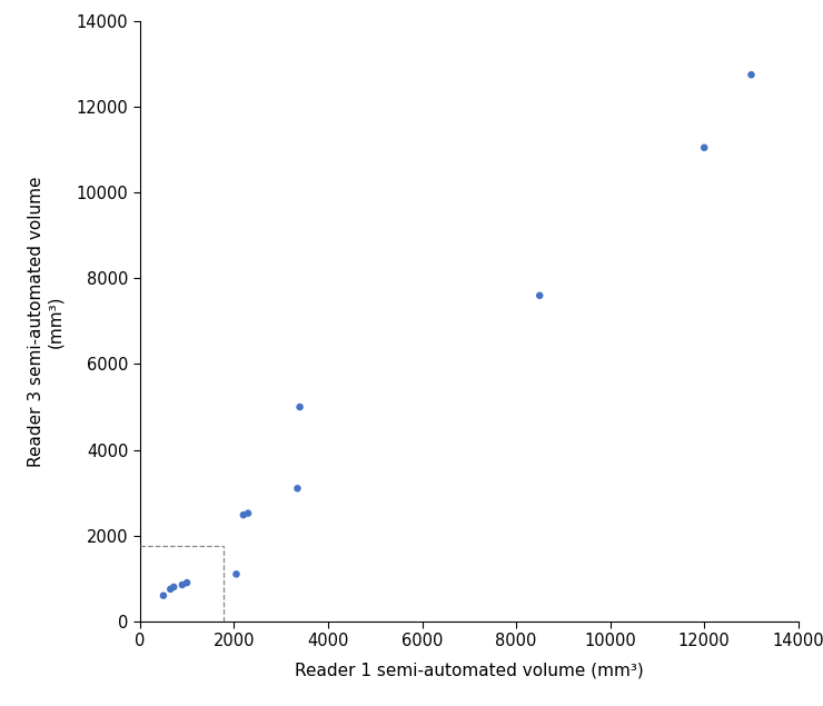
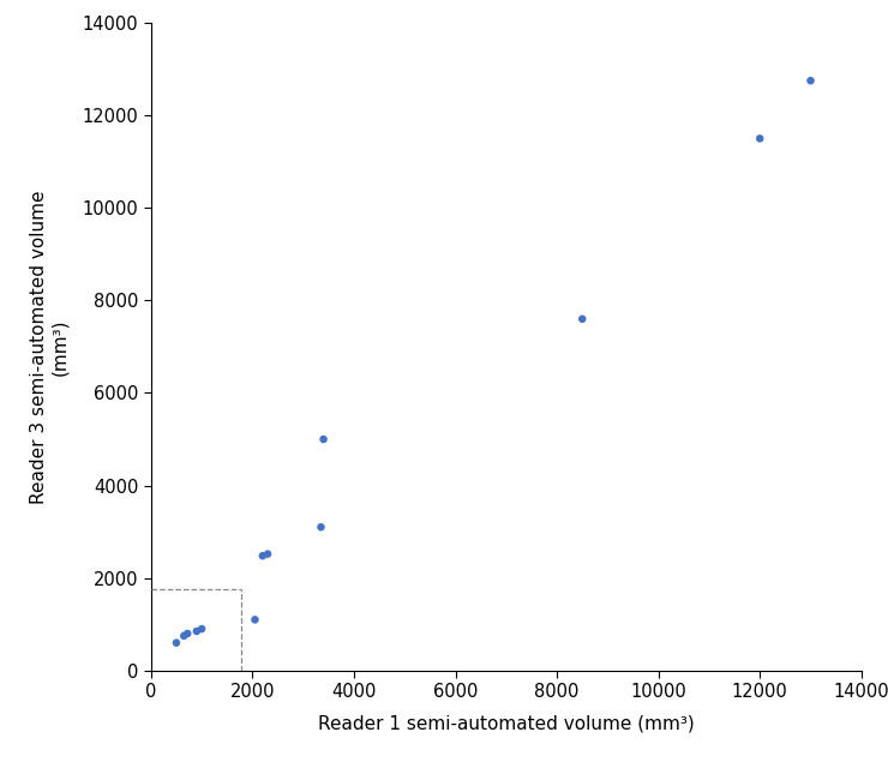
12000: 11050 -> 11500
